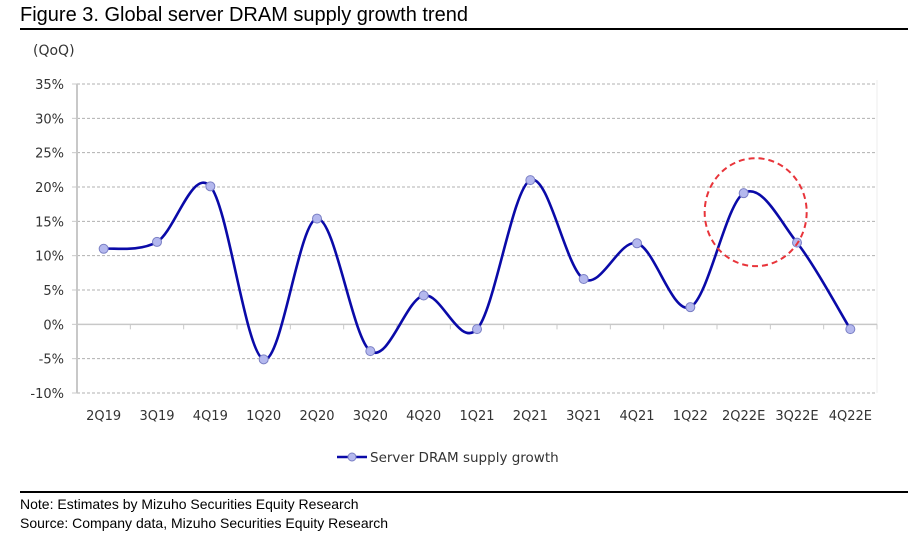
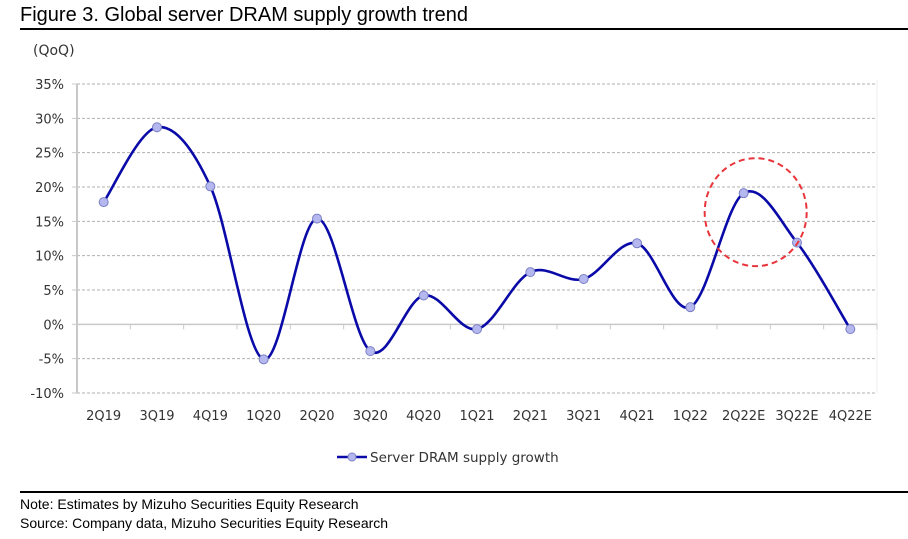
2Q19: 11% -> 18%
3Q19: 12% -> 29%
2Q21: 21% -> 8%
